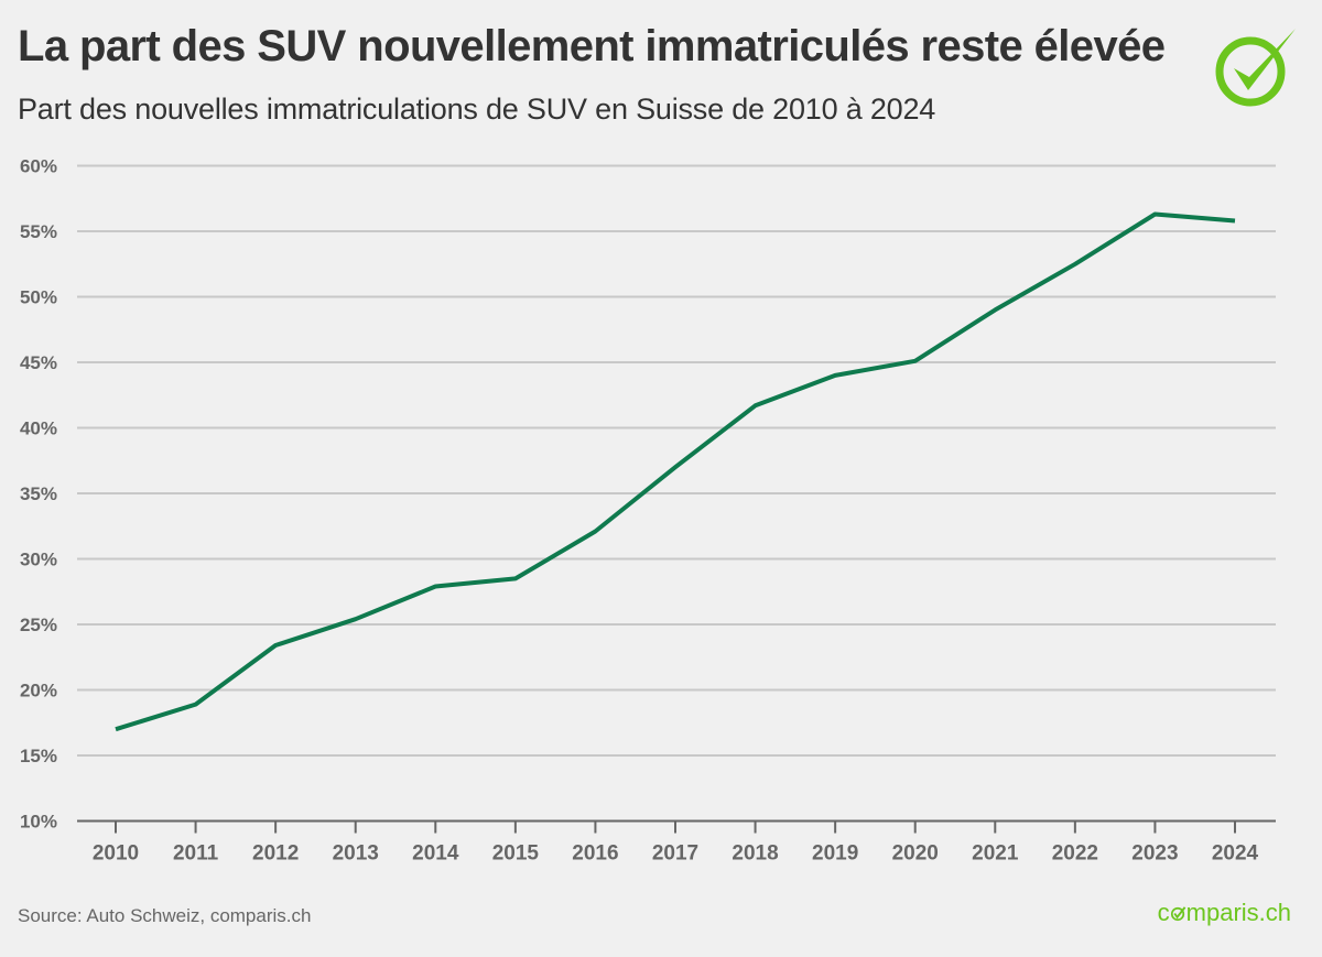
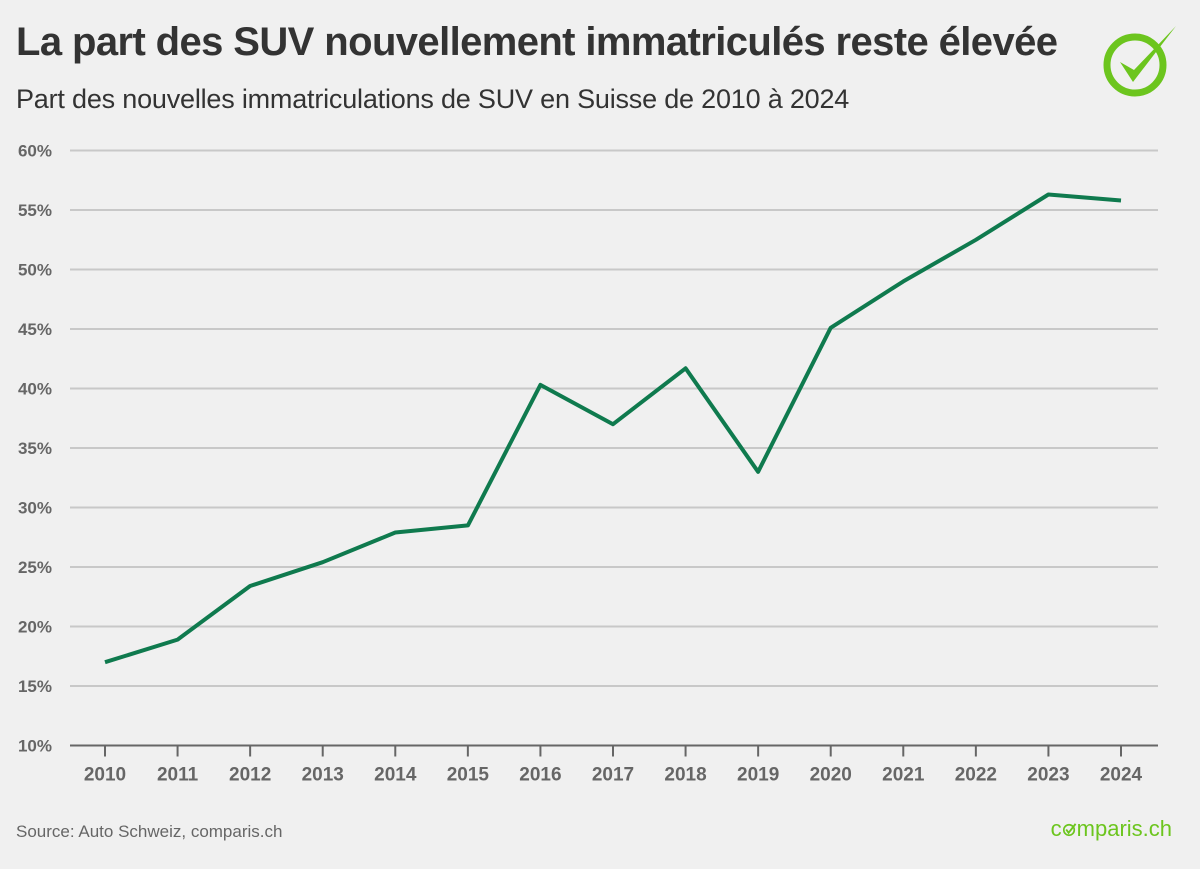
2016: 32.1% -> 40.3%
2019: 44.0% -> 33.0%
